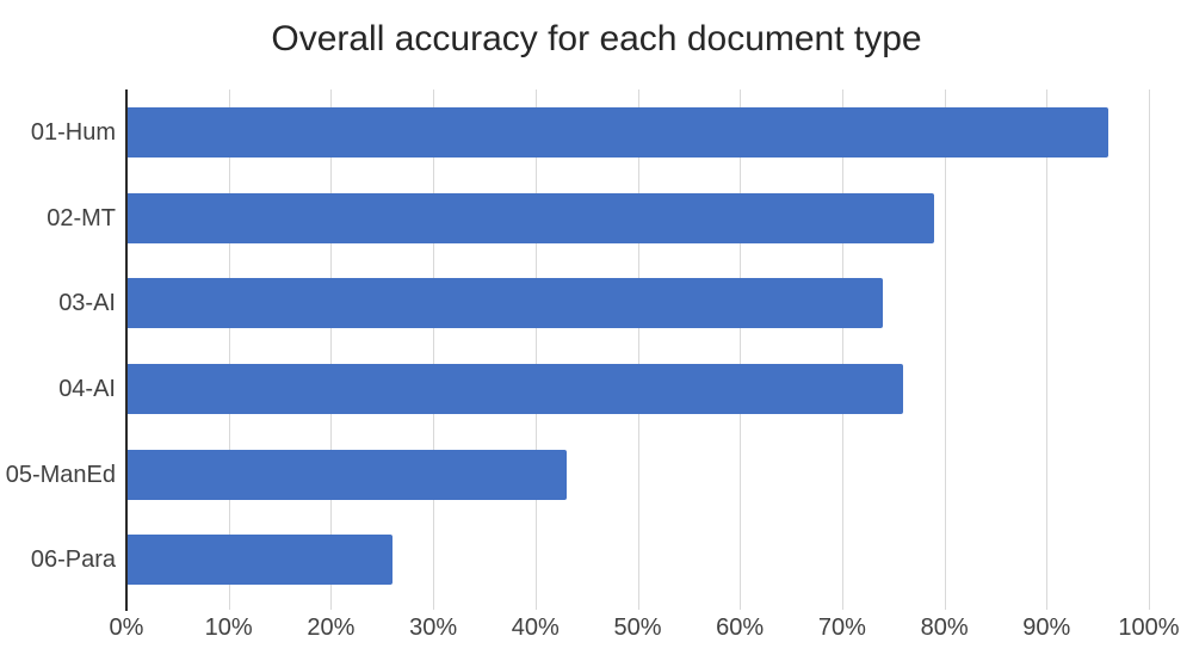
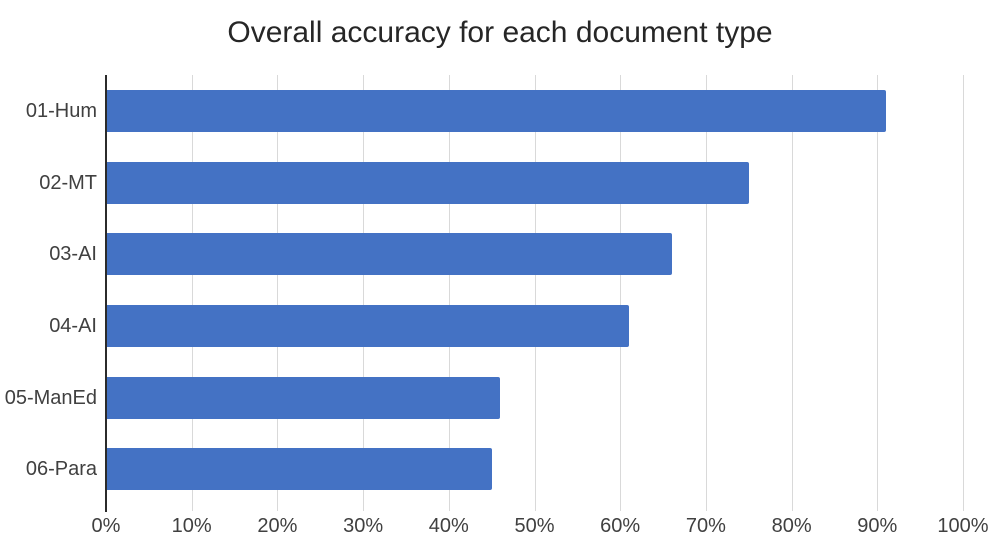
01-Hum: 96% -> 91%
02-MT: 79% -> 75%
03-AI: 74% -> 66%
04-AI: 76% -> 61%
05-ManEd: 43% -> 46%
06-Para: 26% -> 45%
